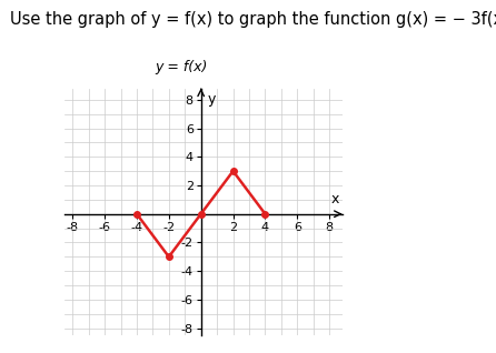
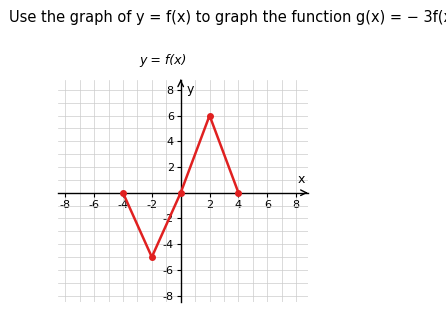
-2: -3 -> -5
2: 3 -> 6
